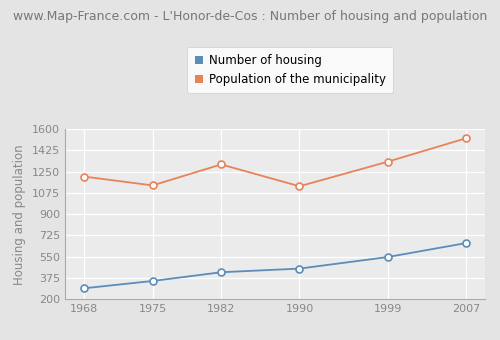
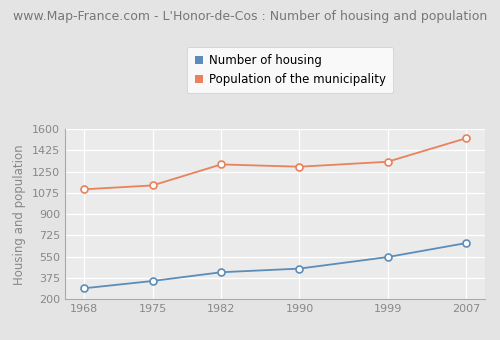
Population of the municipality/1968: 1210 -> 1100
Population of the municipality/1990: 1130 -> 1290
